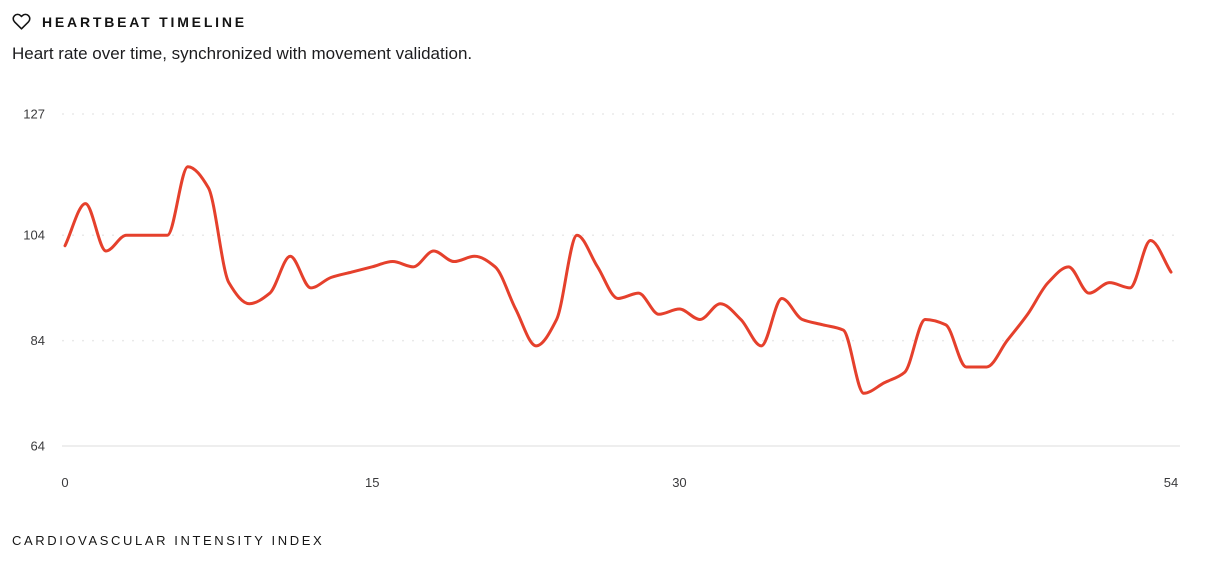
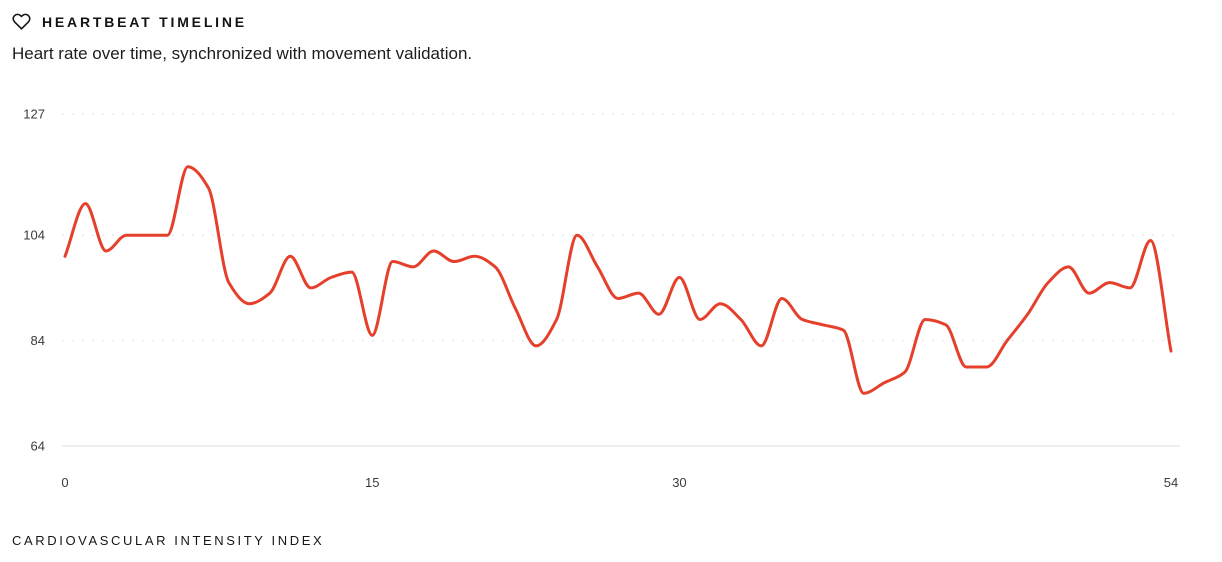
0: 102 -> 100
15: 98 -> 85
30: 90 -> 96
54: 97 -> 82
